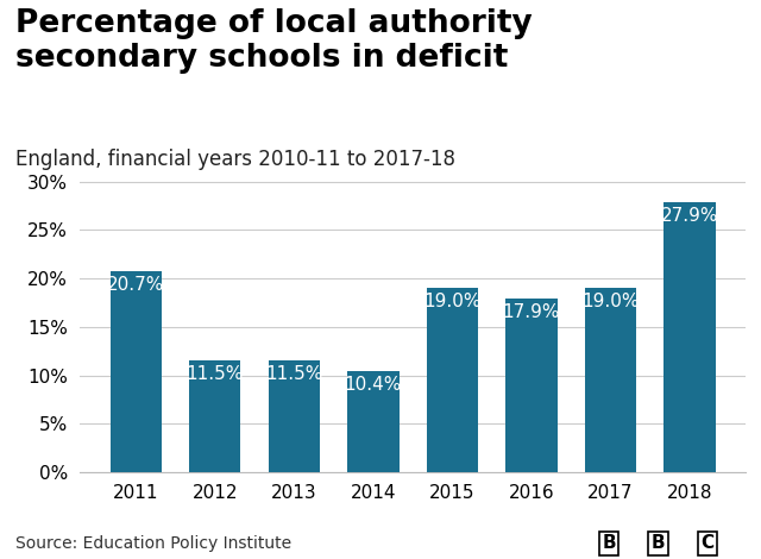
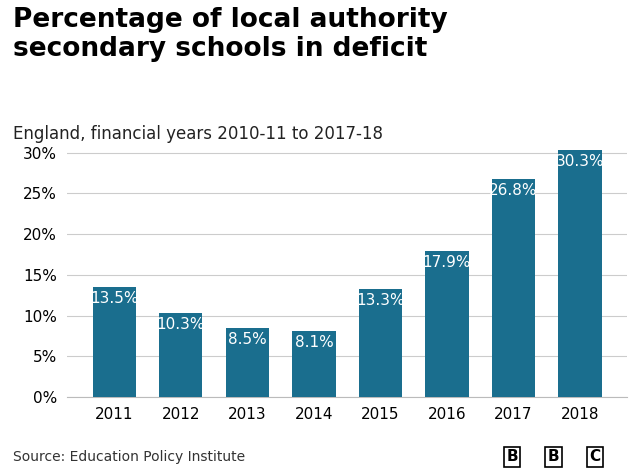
2011: 20.7% -> 13.5%
2012: 11.5% -> 10.3%
2013: 11.5% -> 8.5%
2014: 10.4% -> 8.1%
2015: 19.0% -> 13.3%
2017: 19.0% -> 26.8%
2018: 27.9% -> 30.3%
